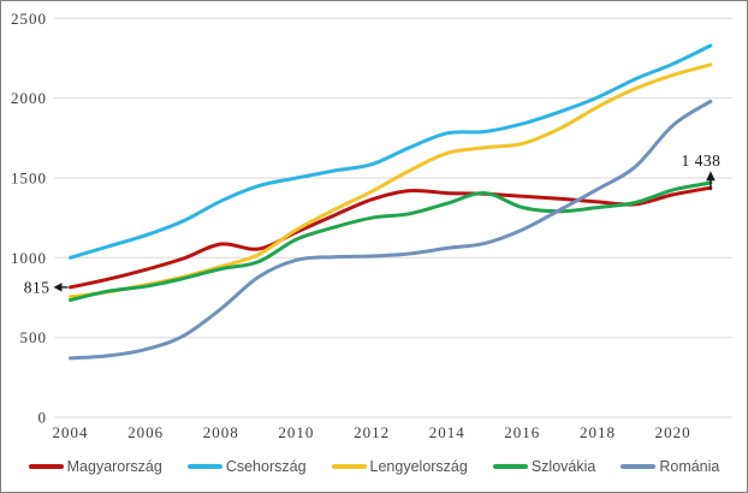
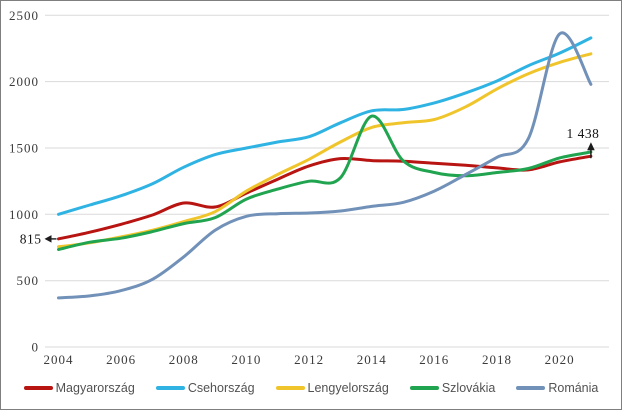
Szlovákia/2014: 1340 -> 1740
Románia/2020: 1830 -> 2360
